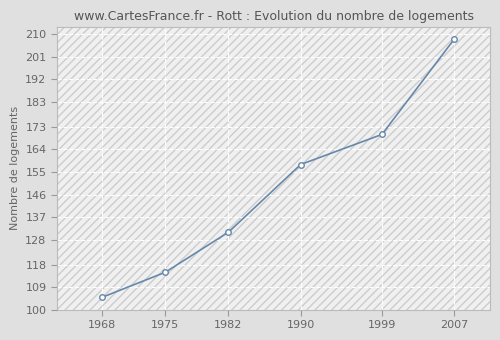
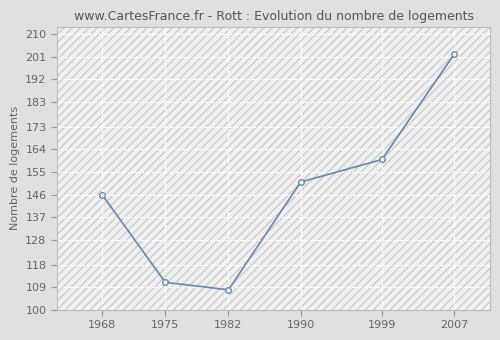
1968: 105 -> 146
1975: 115 -> 111
1982: 131 -> 108
1990: 158 -> 151
1999: 170 -> 160
2007: 208 -> 202
